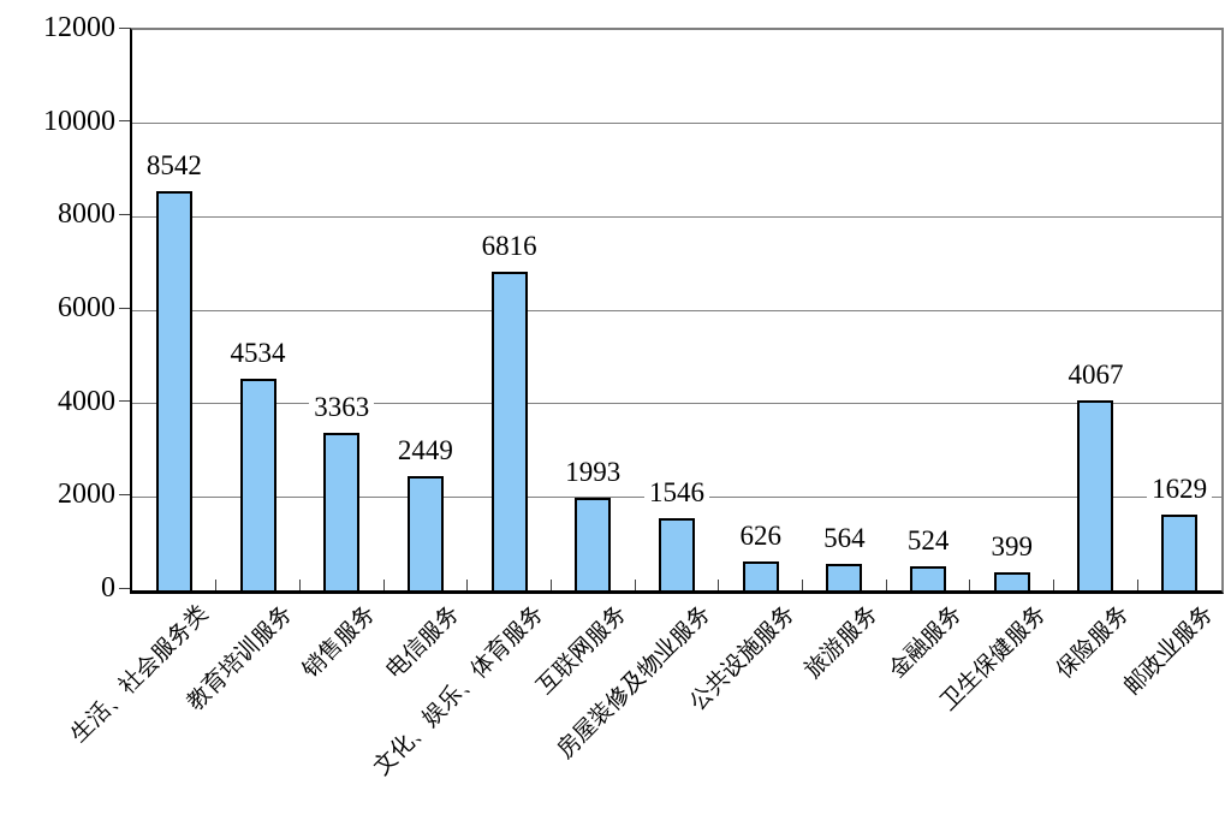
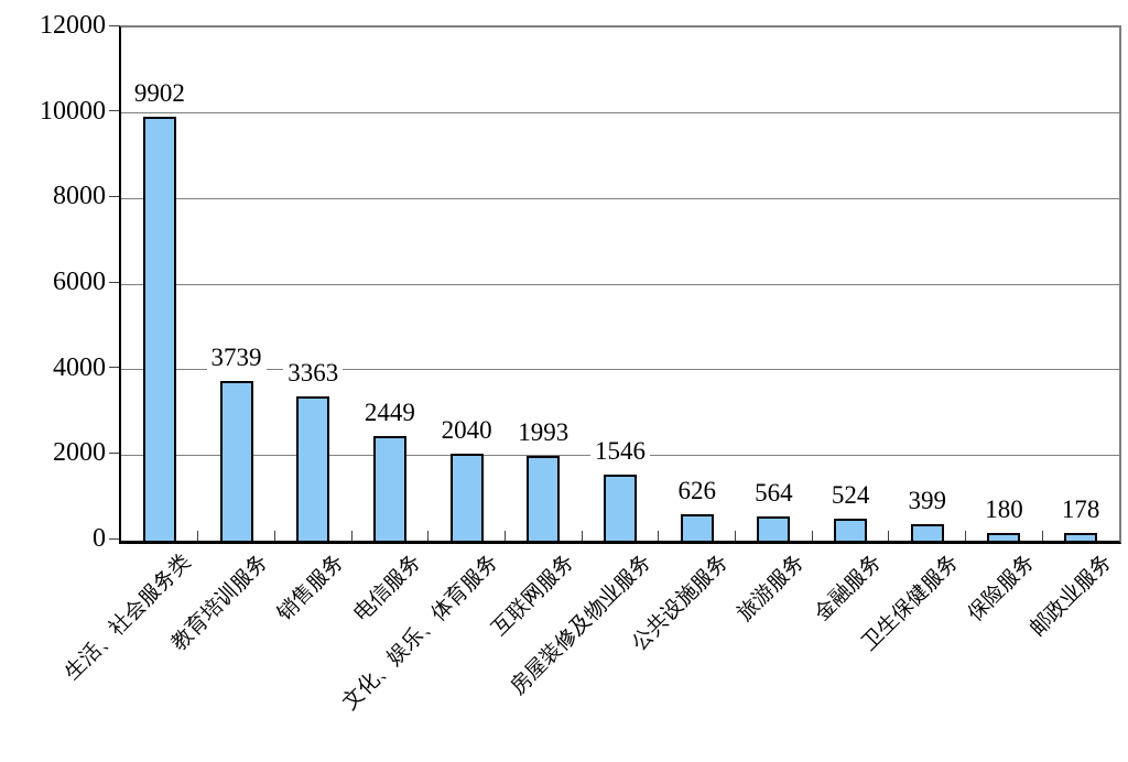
生活、社会服务类: 8542 -> 9902
教育培训服务: 4534 -> 3739
文化、娱乐、体育服务: 6816 -> 2040
保险服务: 4067 -> 180
邮政业服务: 1629 -> 178
